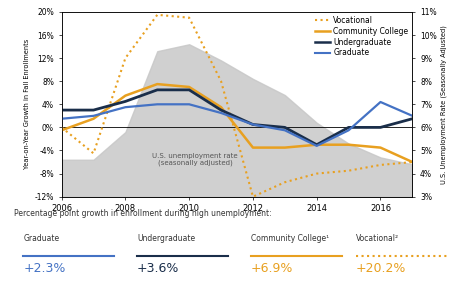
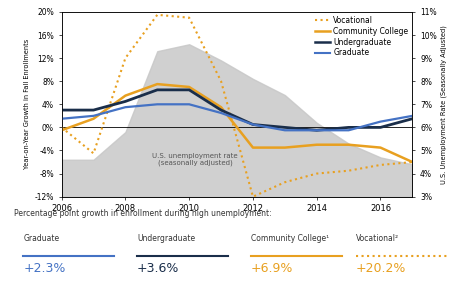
Undergraduate/2014: -3.0% -> -0.5%
Graduate/2014: -3.2% -> -0.5%
Graduate/2016: 4.4% -> 1.0%
